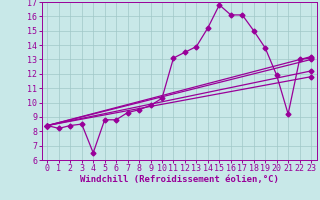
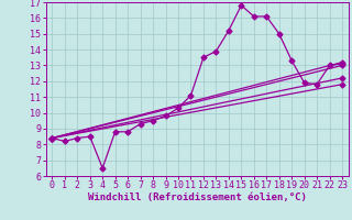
11: 13.1 -> 11.1
19: 13.8 -> 13.3
21: 9.2 -> 11.8
